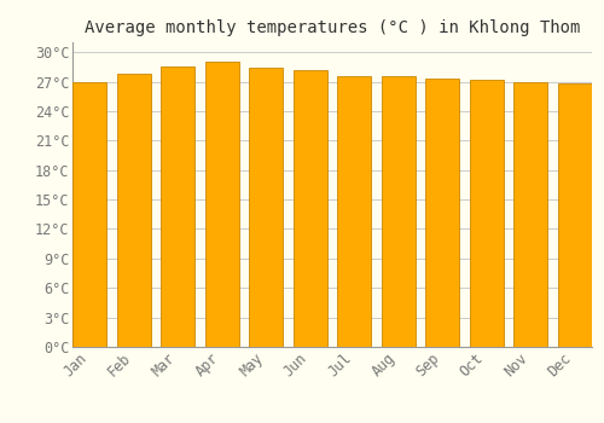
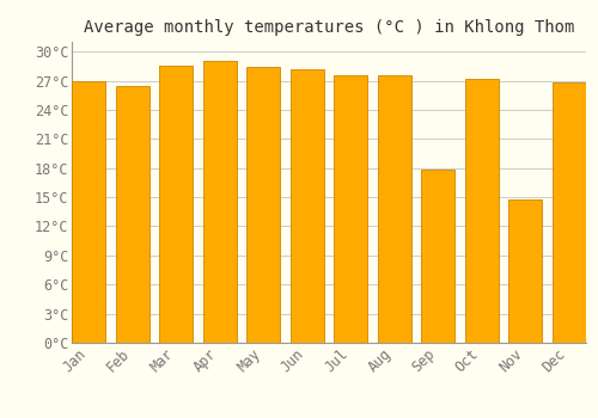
Feb: 27.8°C -> 26.4°C
Sep: 27.3°C -> 17.8°C
Nov: 27.0°C -> 14.8°C
